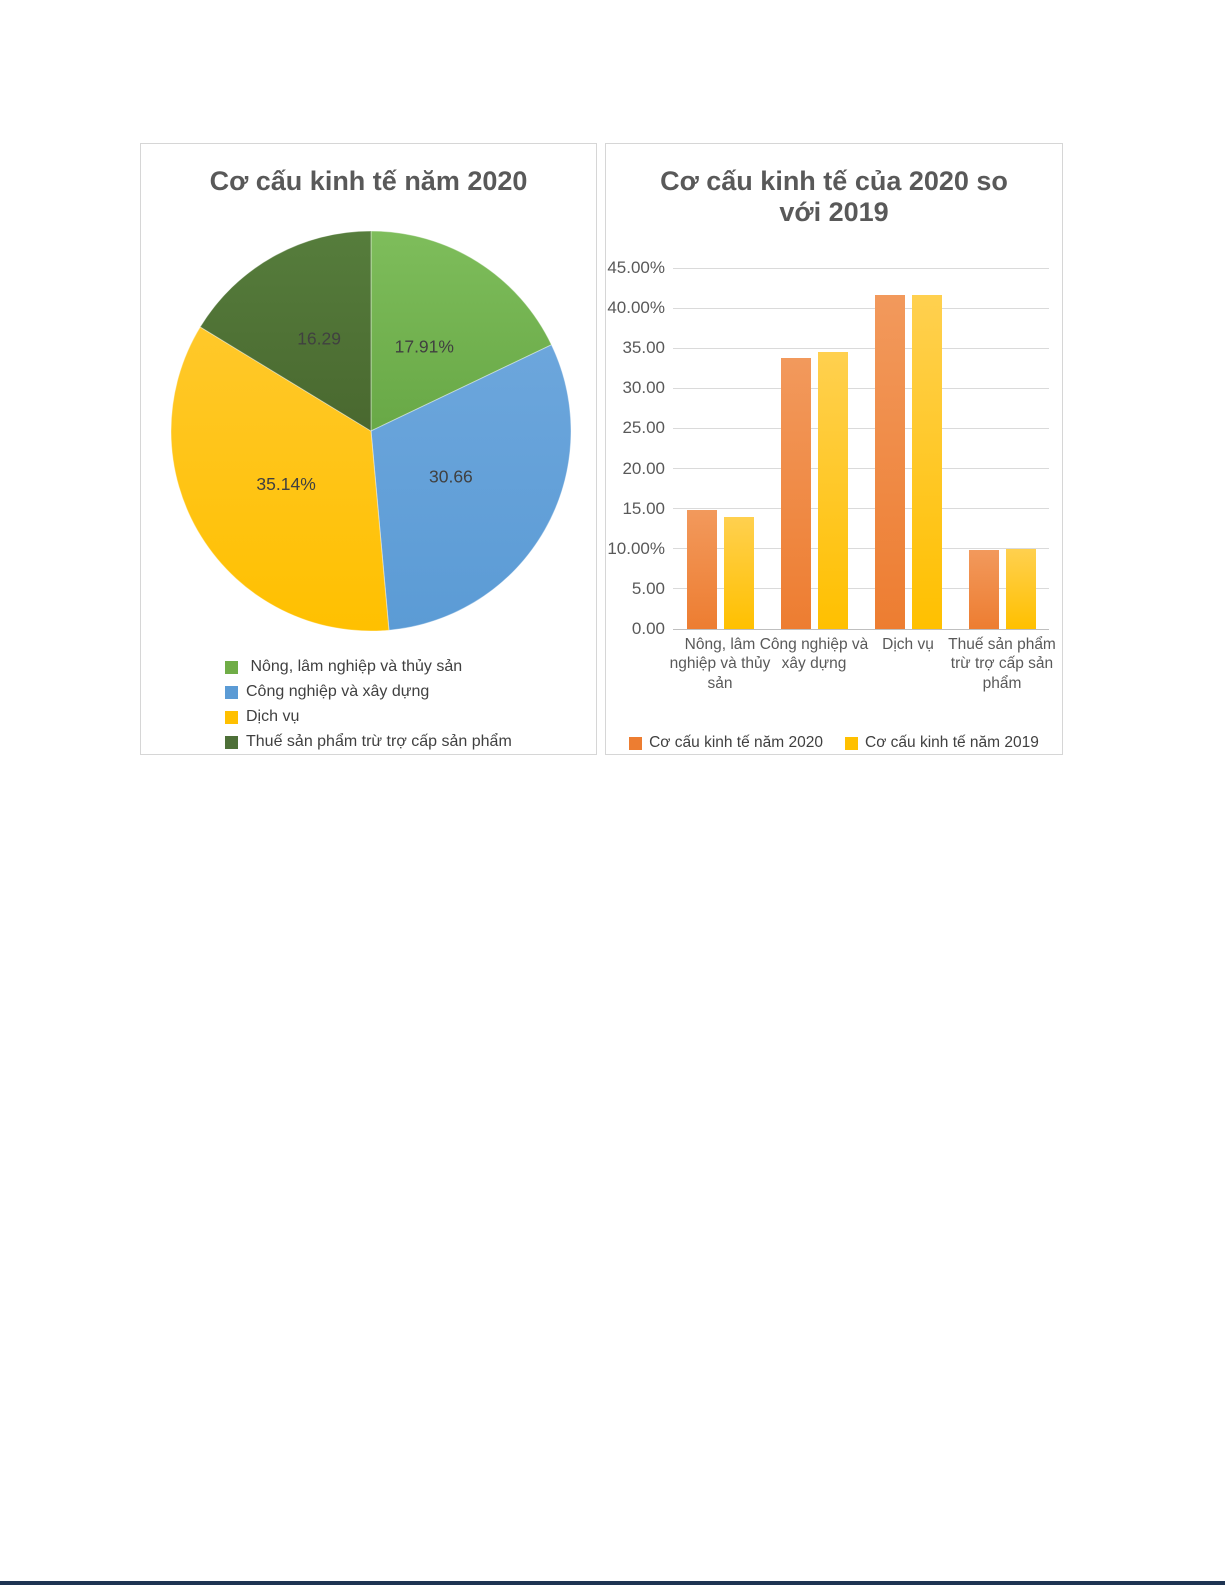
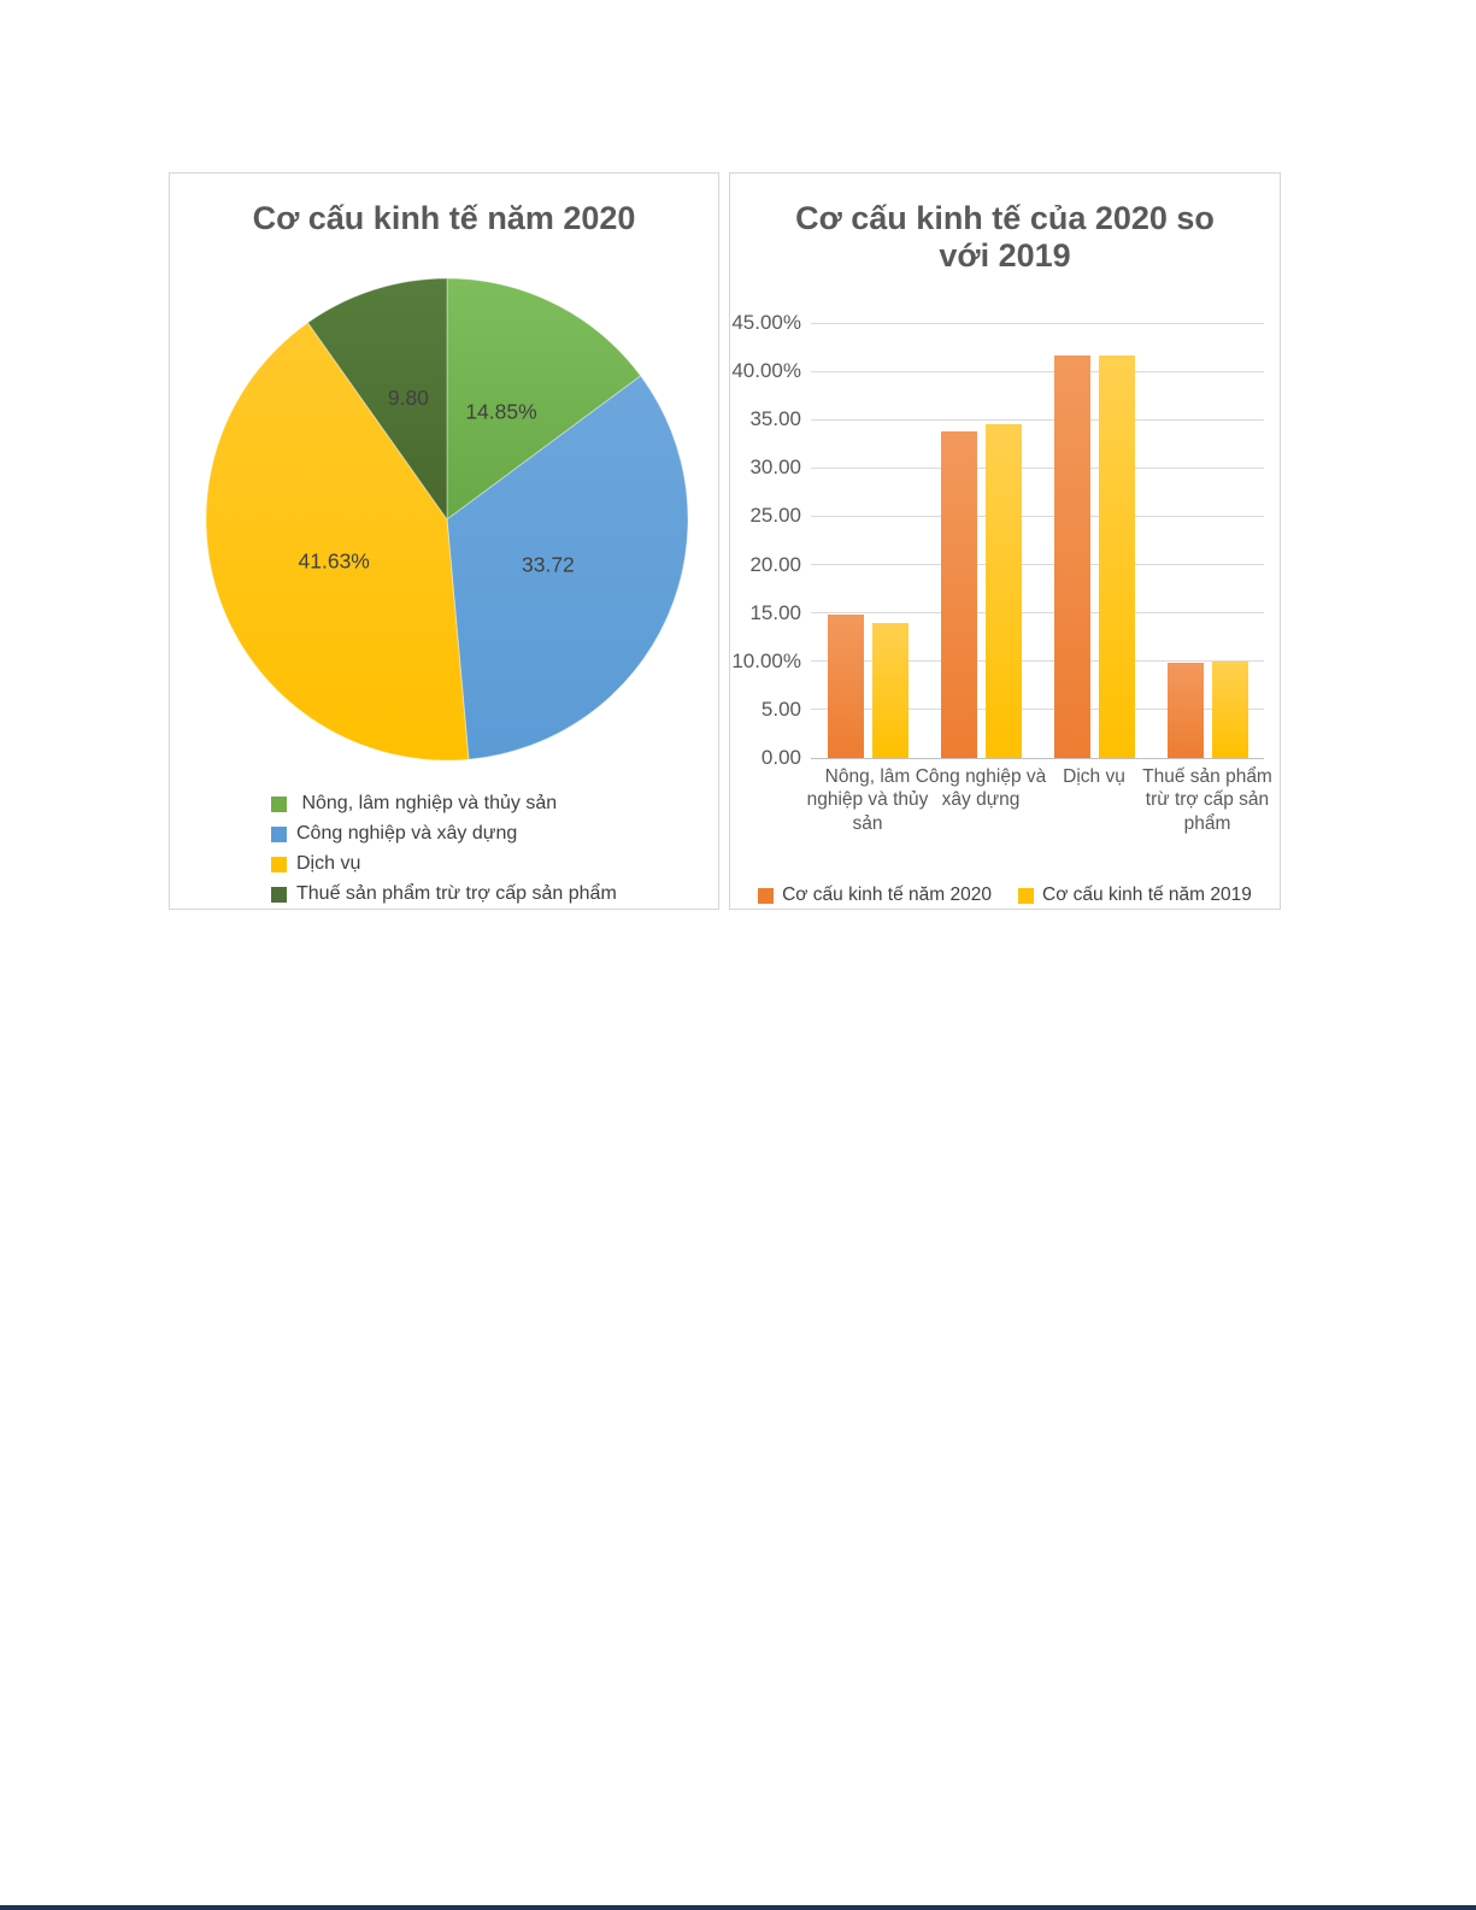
Cơ cấu kinh tế năm 2020/Nông, lâm nghiệp và thủy sản: 17.91% -> 14.85%
Cơ cấu kinh tế năm 2020/Công nghiệp và xây dựng: 30.66 -> 33.72
Cơ cấu kinh tế năm 2020/Dịch vụ: 35.14% -> 41.63%
Cơ cấu kinh tế năm 2020/Thuế sản phẩm trừ trợ cấp sản phẩm: 16.29 -> 9.80
